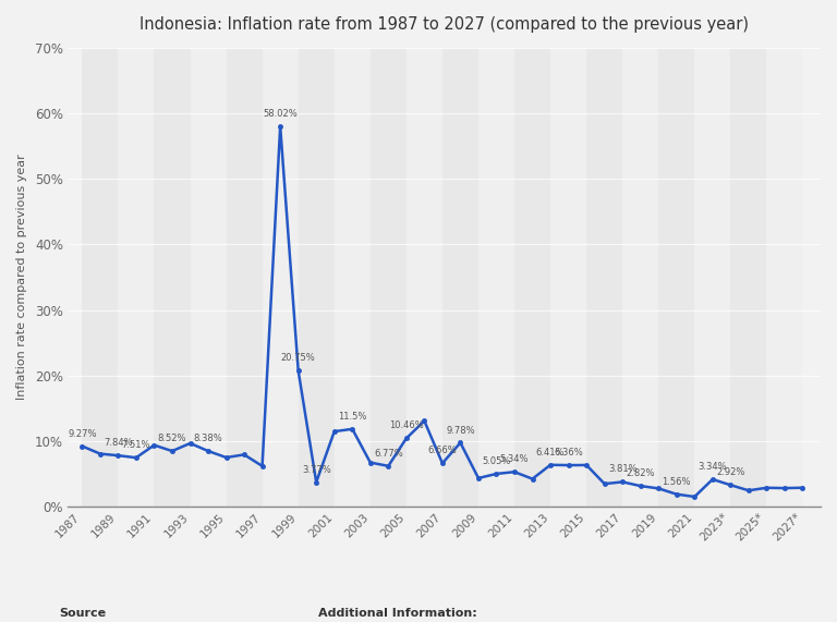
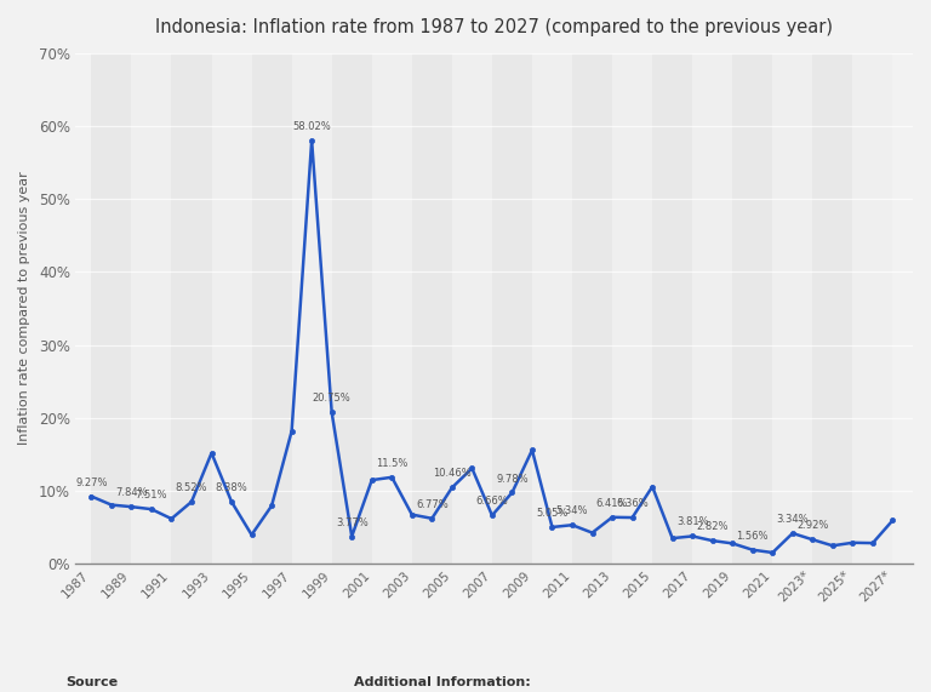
1991: 9.4% -> 6.2%
1993: 9.7% -> 15.2%
1995: 7.5% -> 4.0%
1997: 6.2% -> 18.2%
2009: 4.4% -> 15.6%
2015: 6.4% -> 10.6%
2027*: 2.9% -> 6.0%
